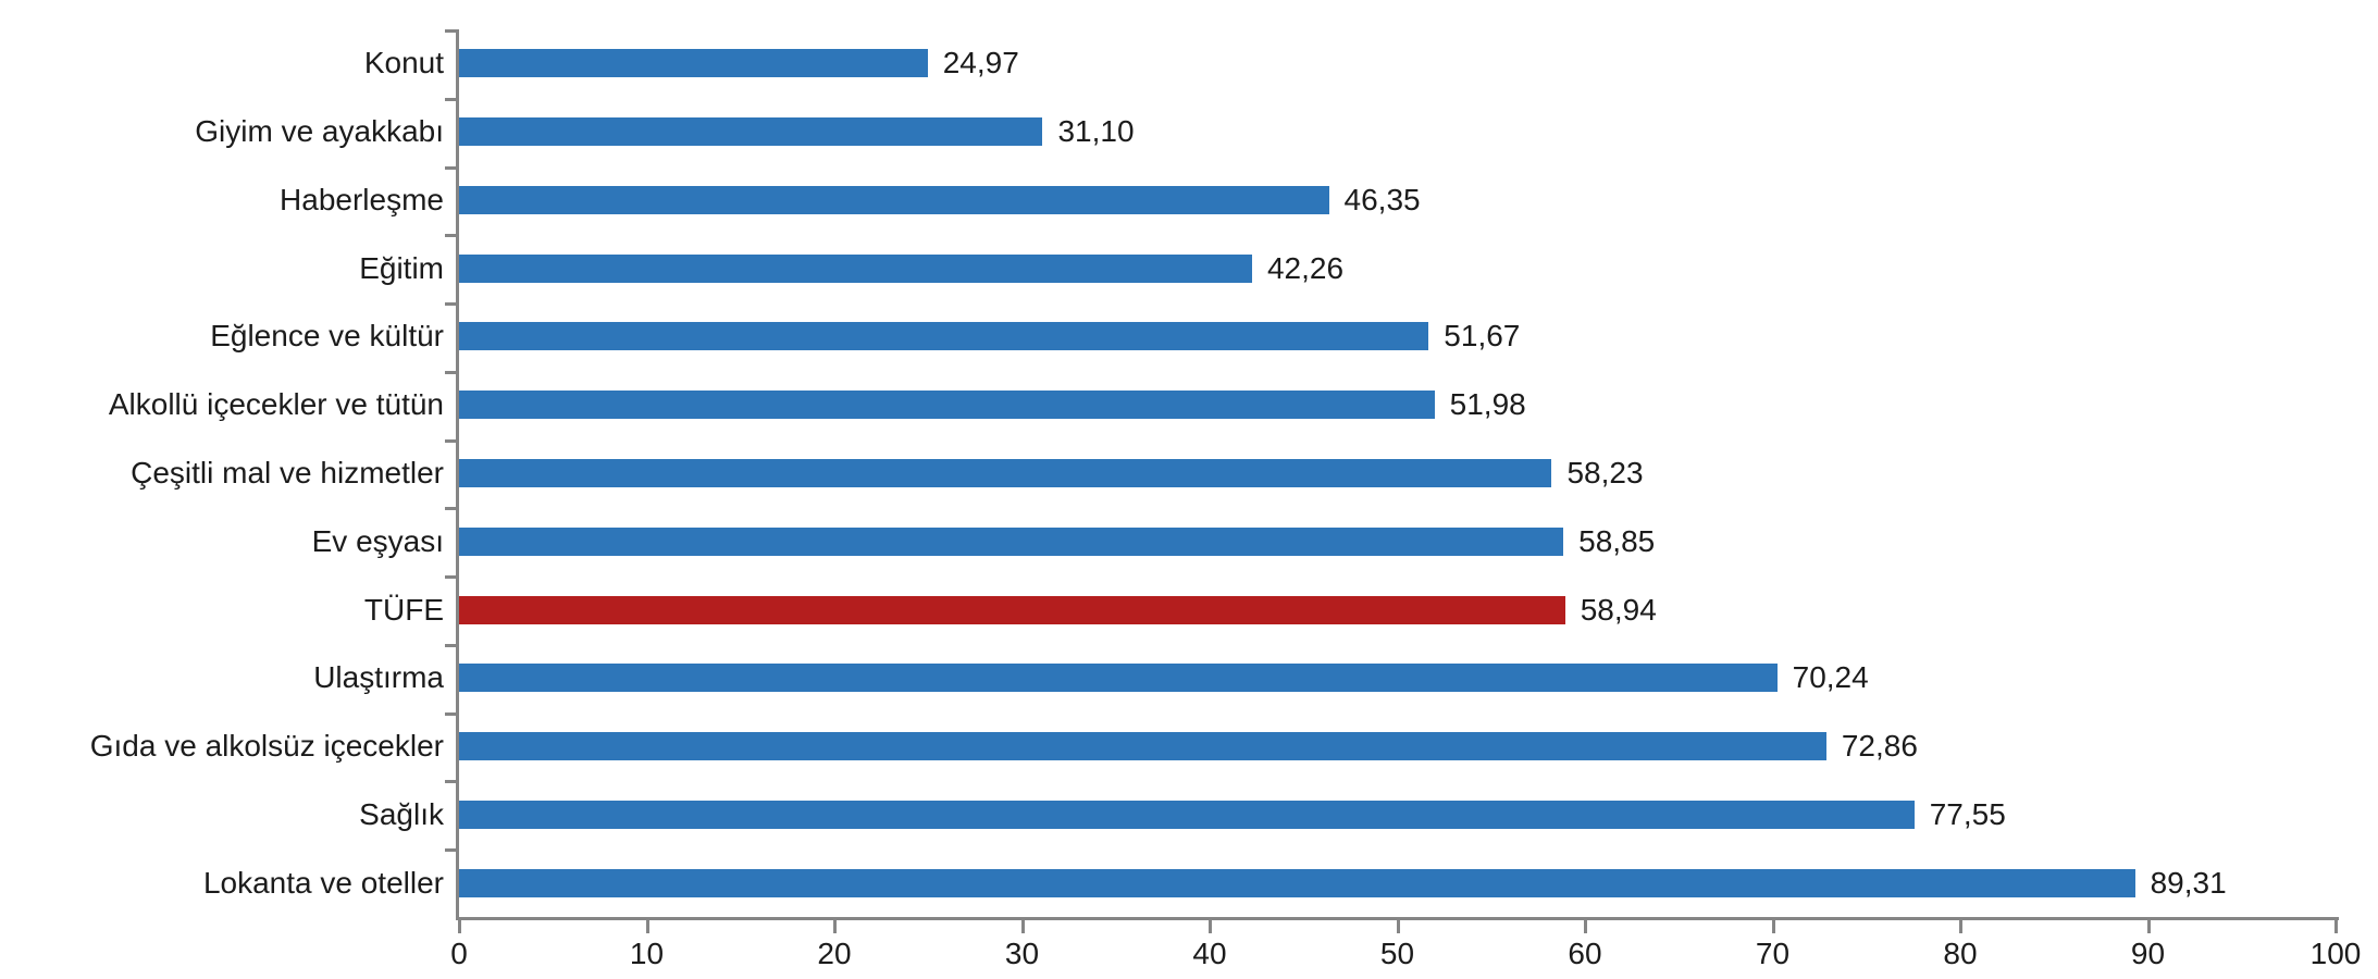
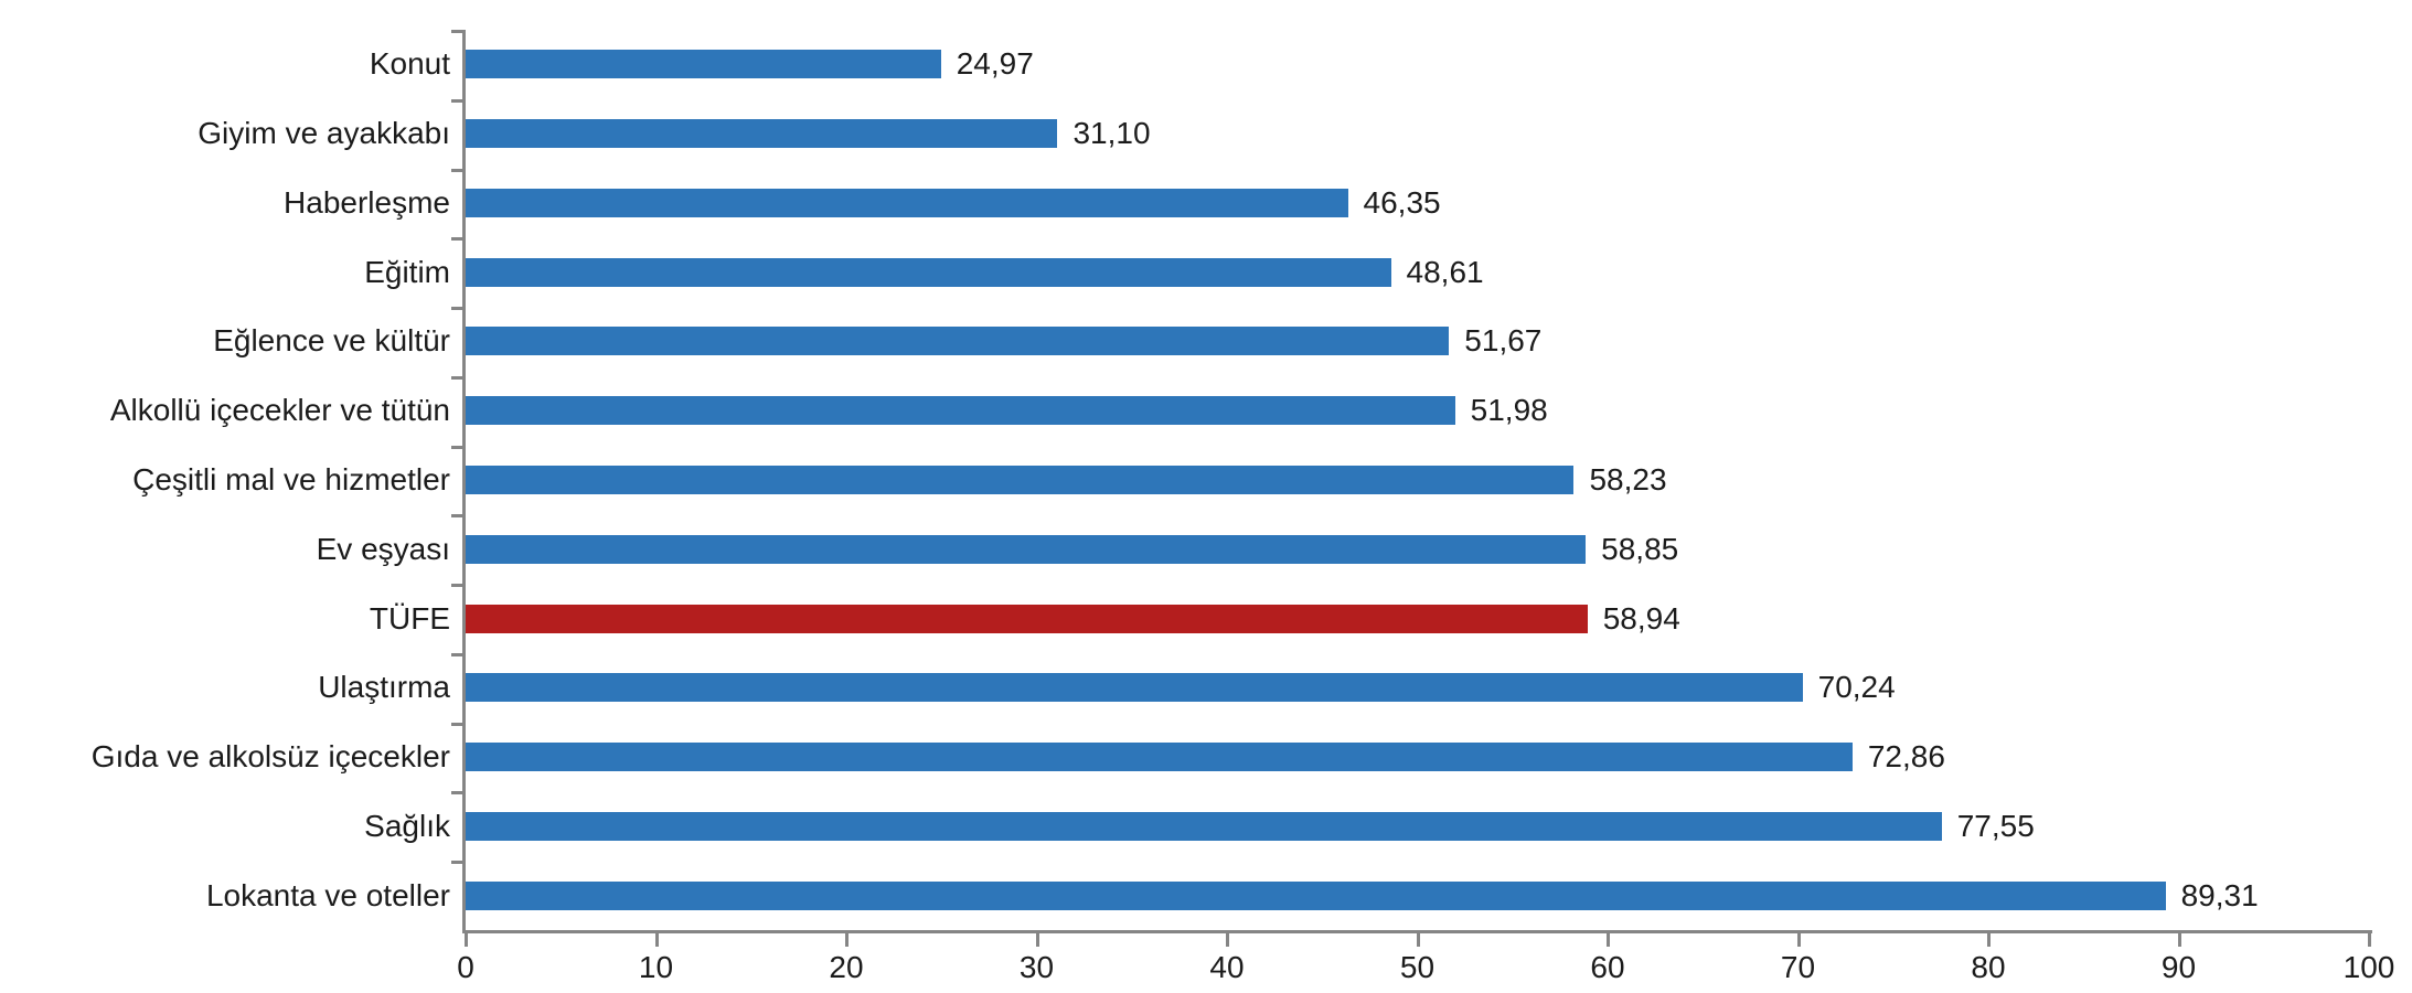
Eğitim: 42,26 -> 48,61
